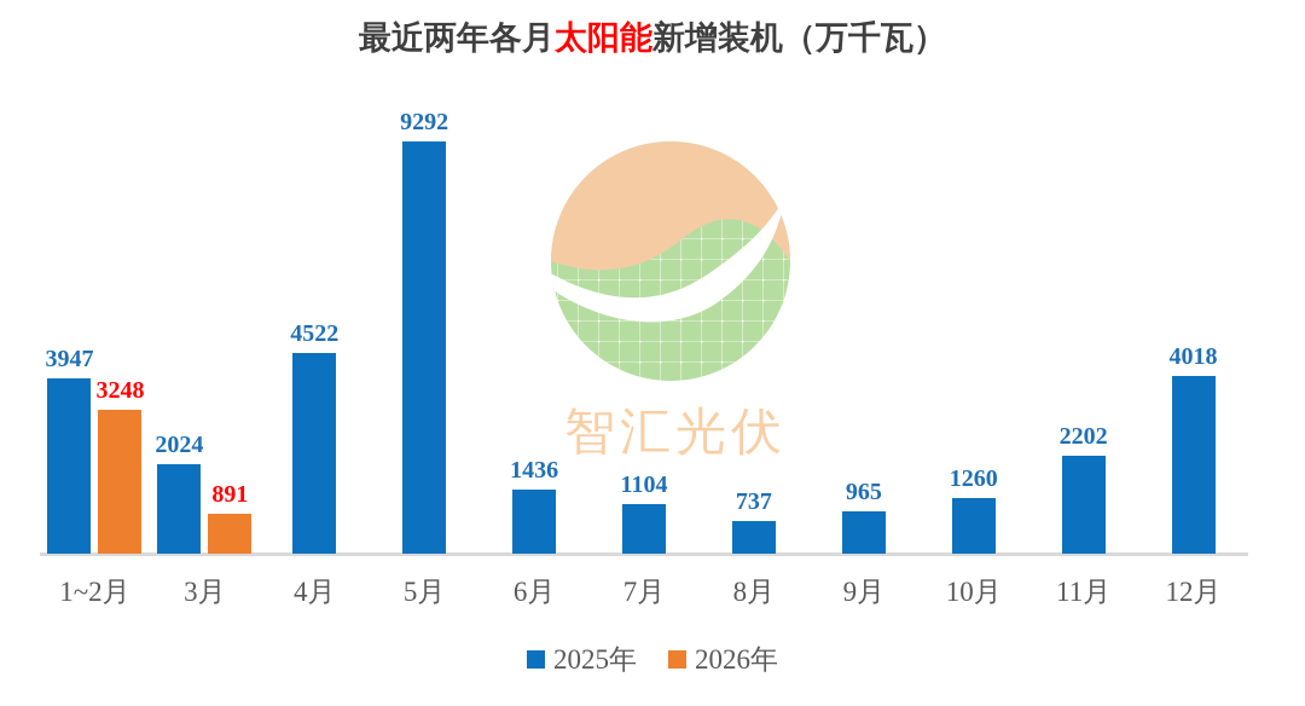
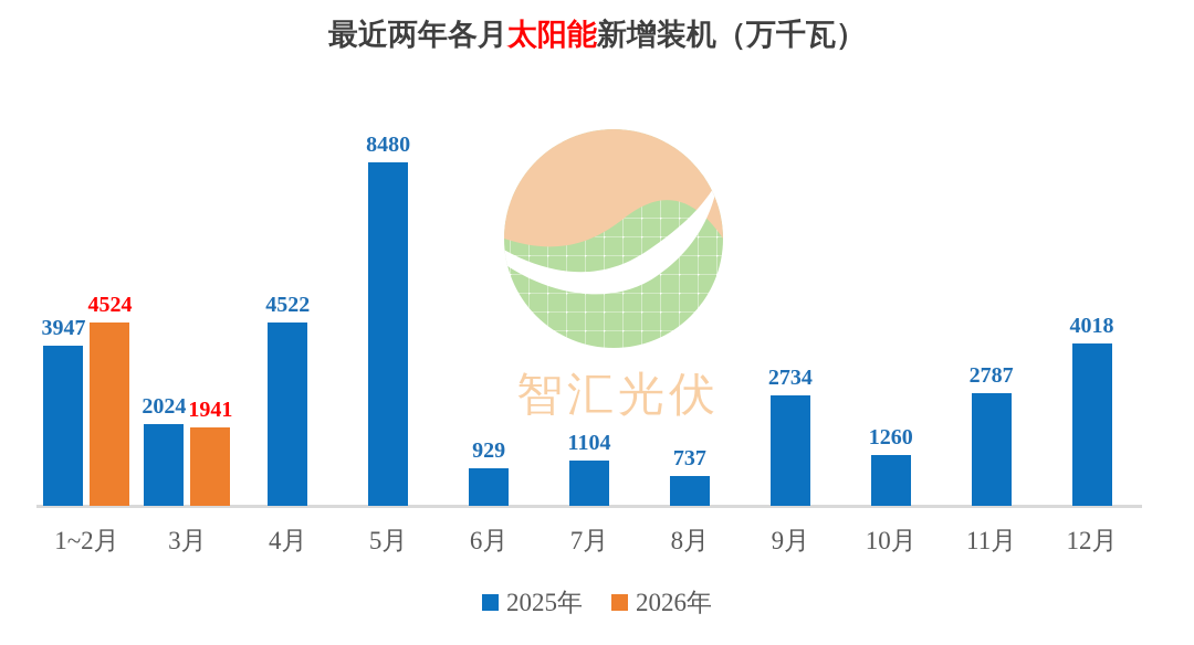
2026年/1~2月: 3248 -> 4524
2026年/3月: 891 -> 1941
2025年/5月: 9292 -> 8480
2025年/6月: 1436 -> 929
2025年/9月: 965 -> 2734
2025年/11月: 2202 -> 2787
